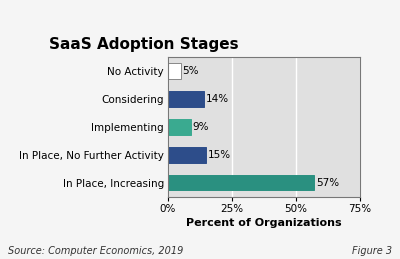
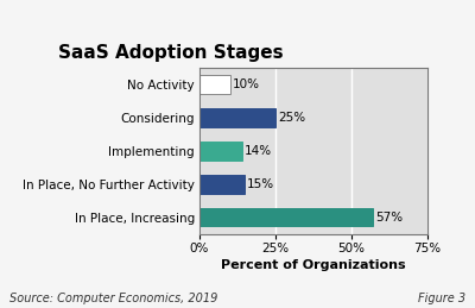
No Activity: 5% -> 10%
Considering: 14% -> 25%
Implementing: 9% -> 14%
